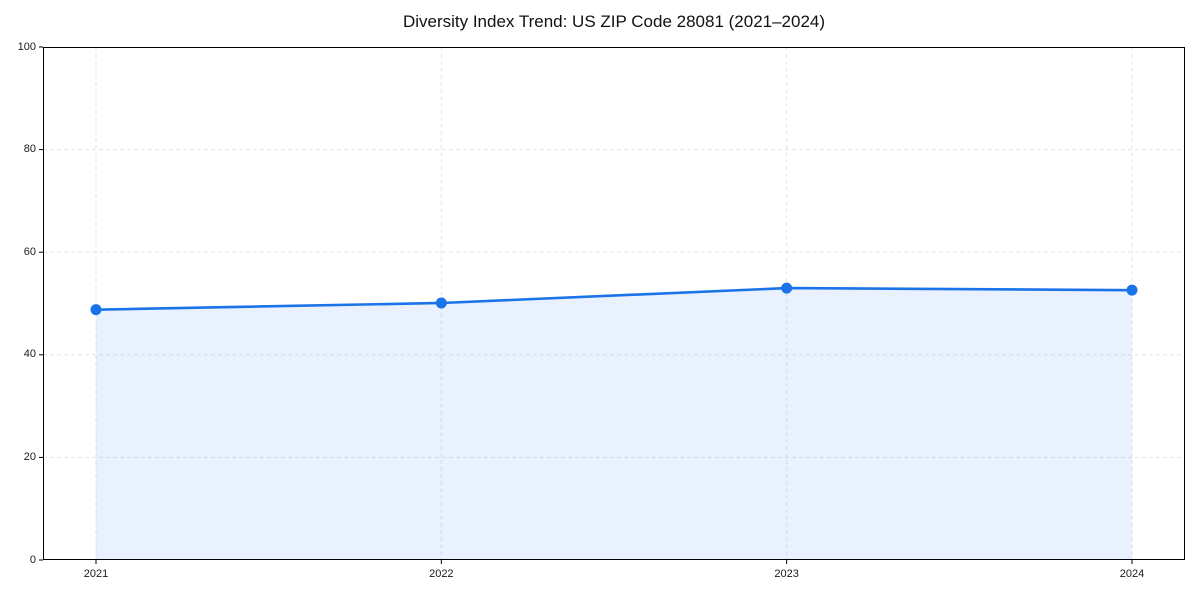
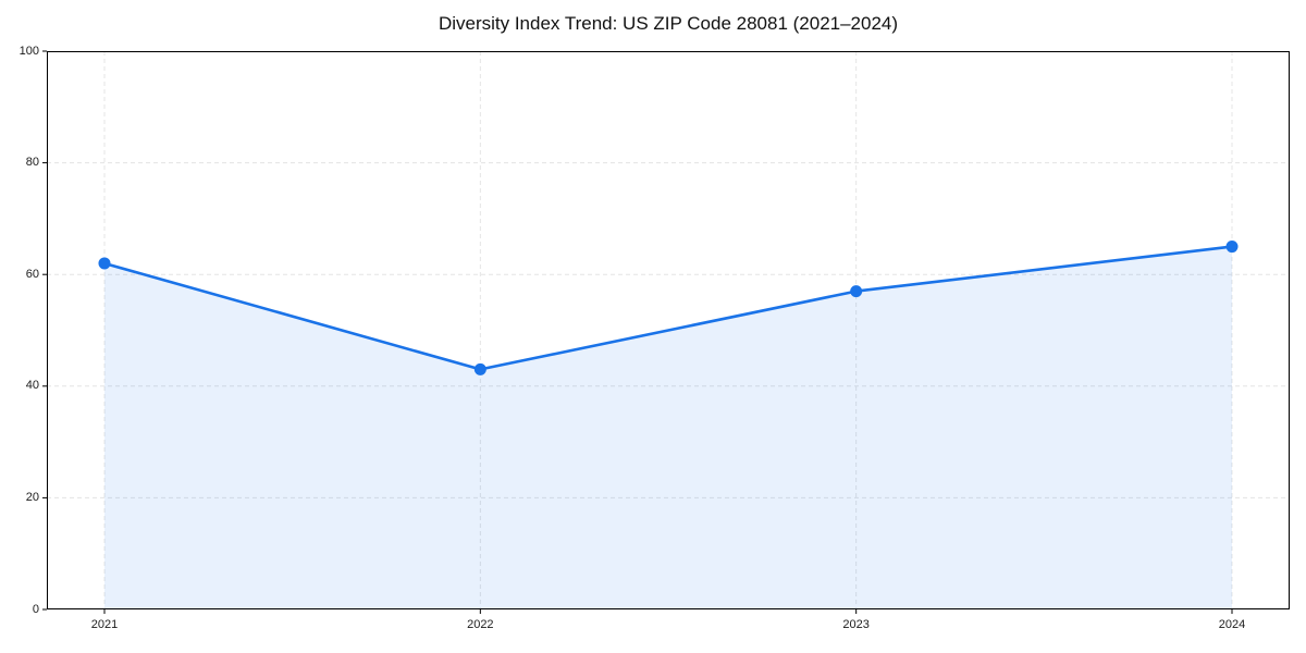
2021: 49 -> 62
2022: 50 -> 43
2023: 53 -> 57
2024: 53 -> 65
